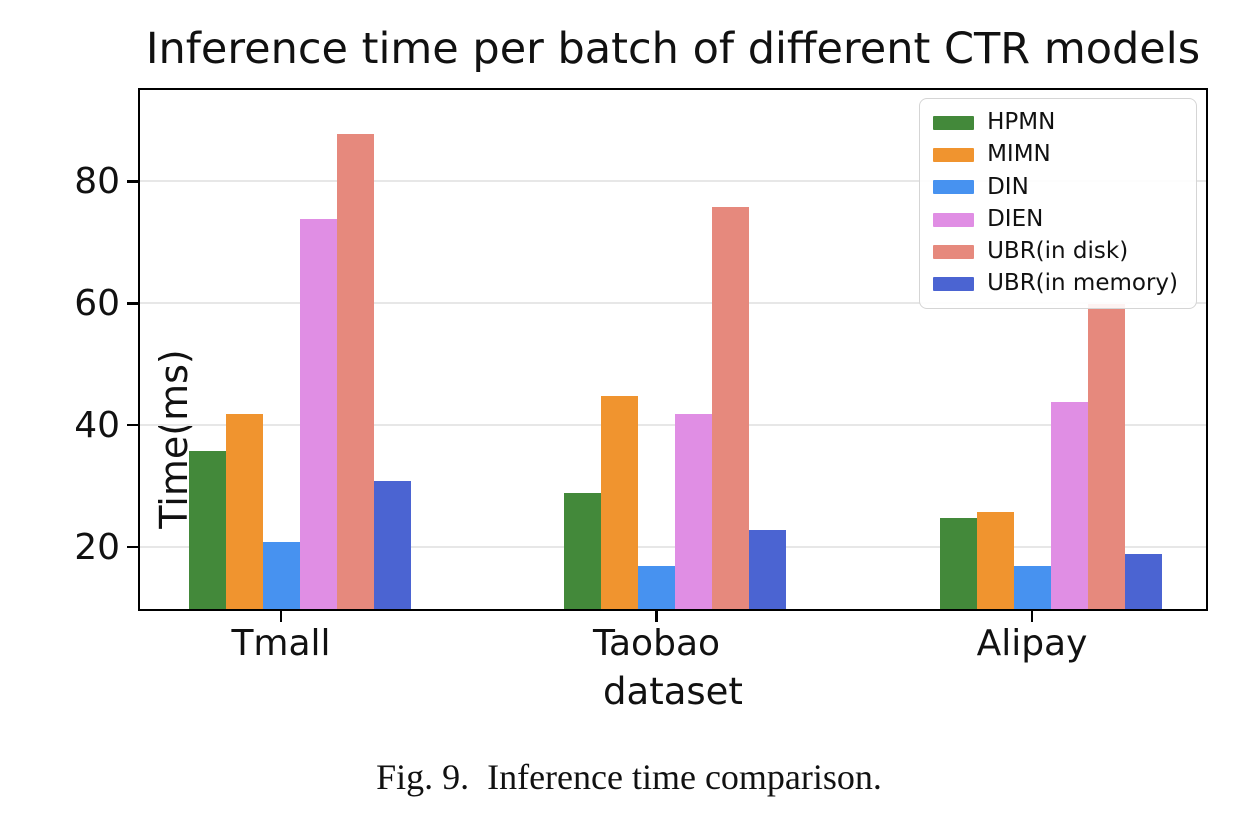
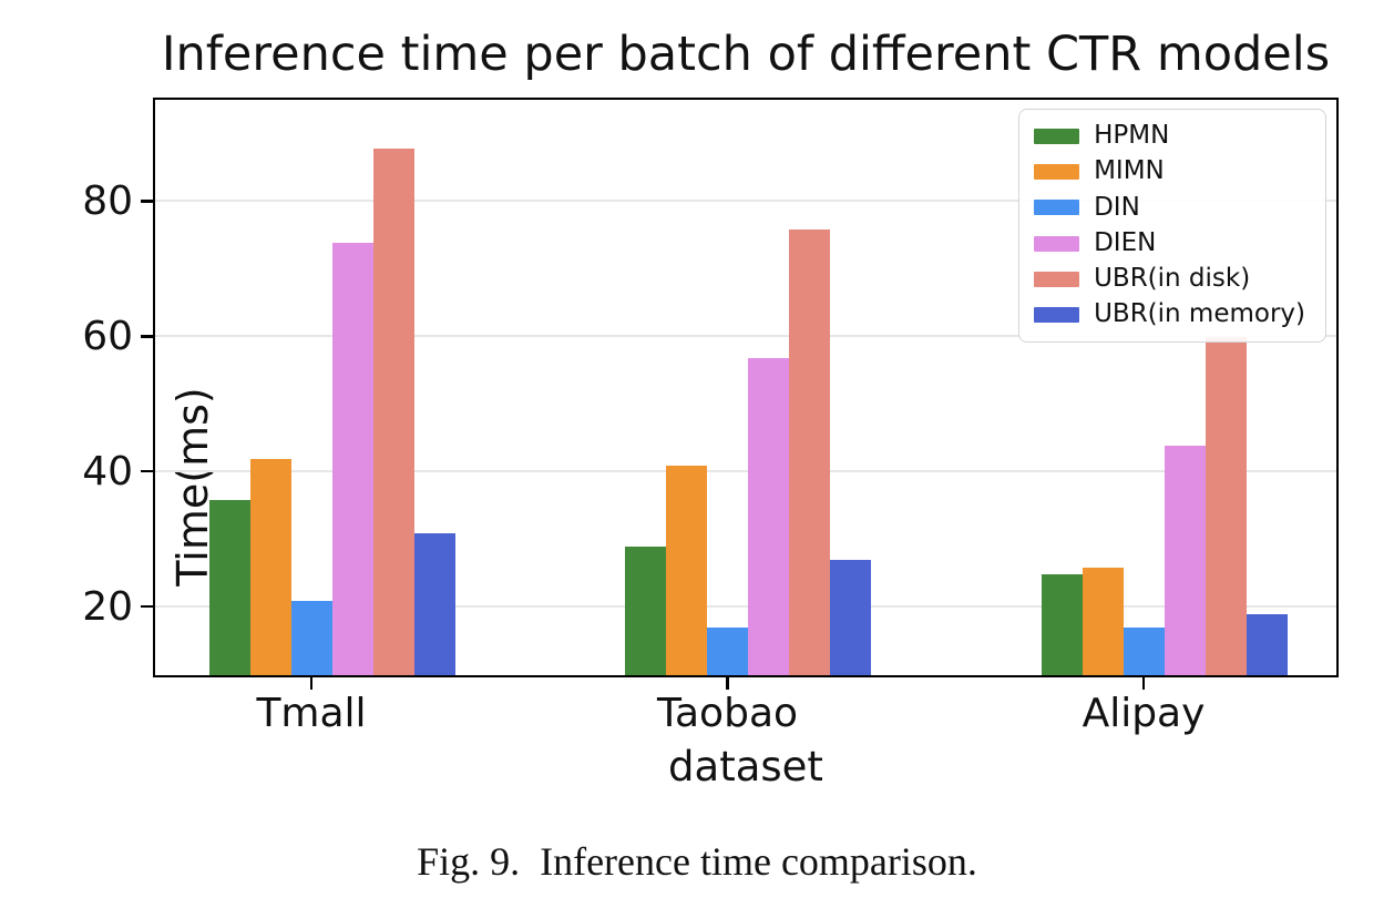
MIMN/Taobao: 45 -> 41
DIEN/Taobao: 42 -> 57
UBR(in memory)/Taobao: 23 -> 27
